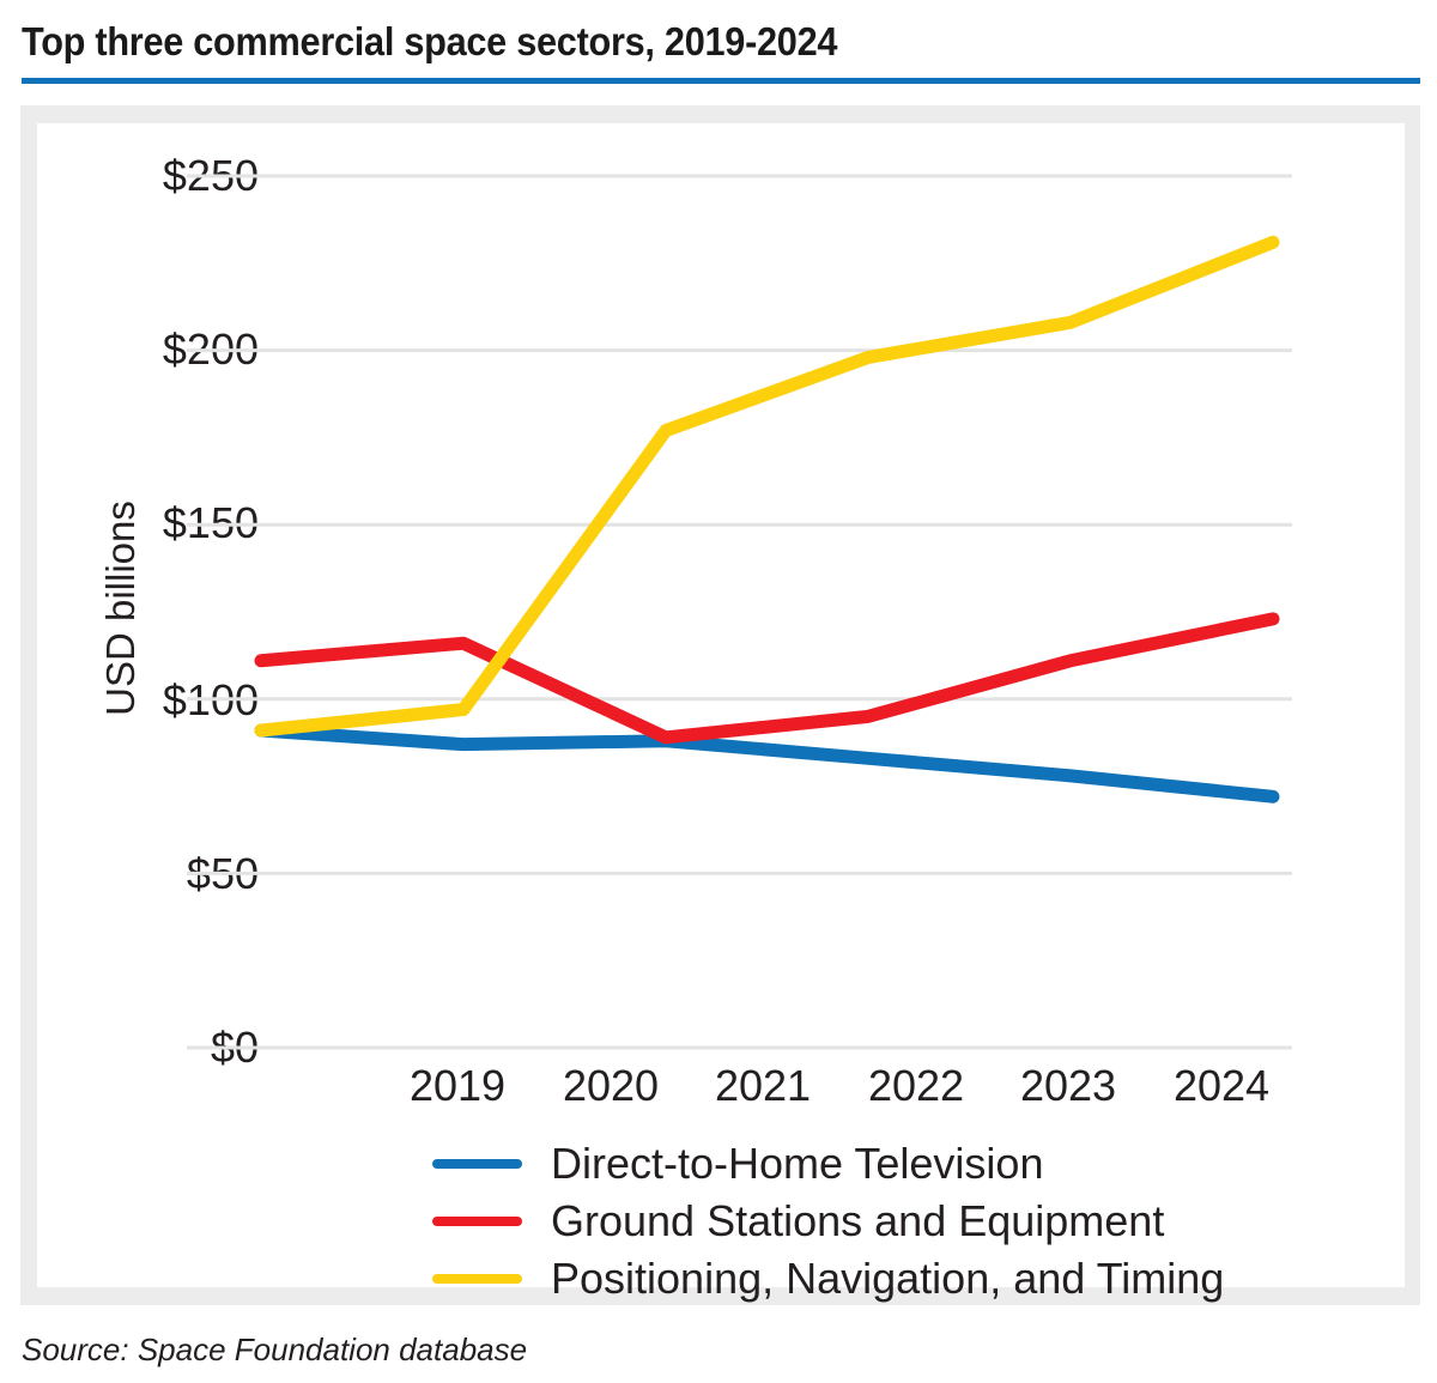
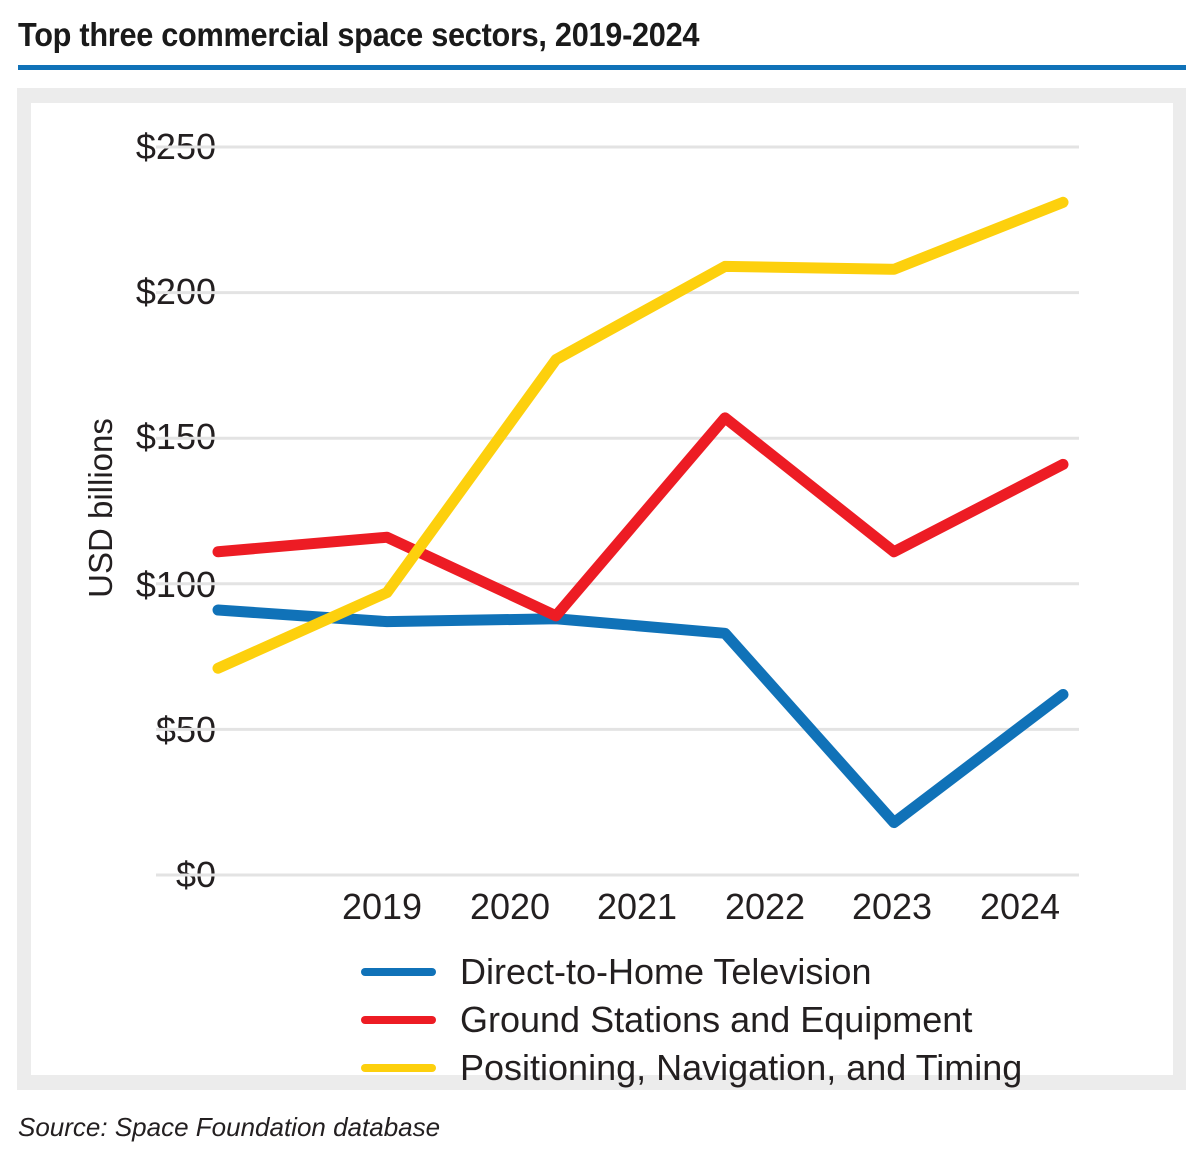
Positioning, Navigation, and Timing/2019: $91 -> $71
Ground Stations and Equipment/2022: $95 -> $157
Positioning, Navigation, and Timing/2022: $198 -> $209
Direct-to-Home Television/2023: $78 -> $18
Direct-to-Home Television/2024: $72 -> $62
Ground Stations and Equipment/2024: $123 -> $141
